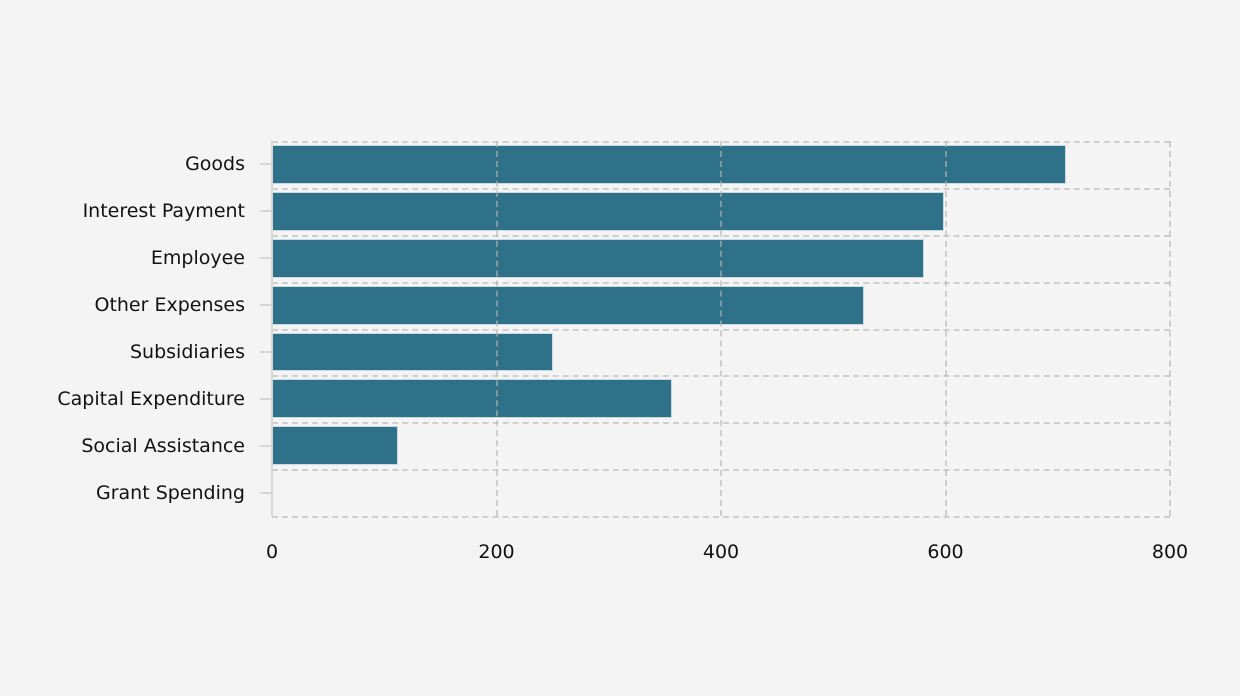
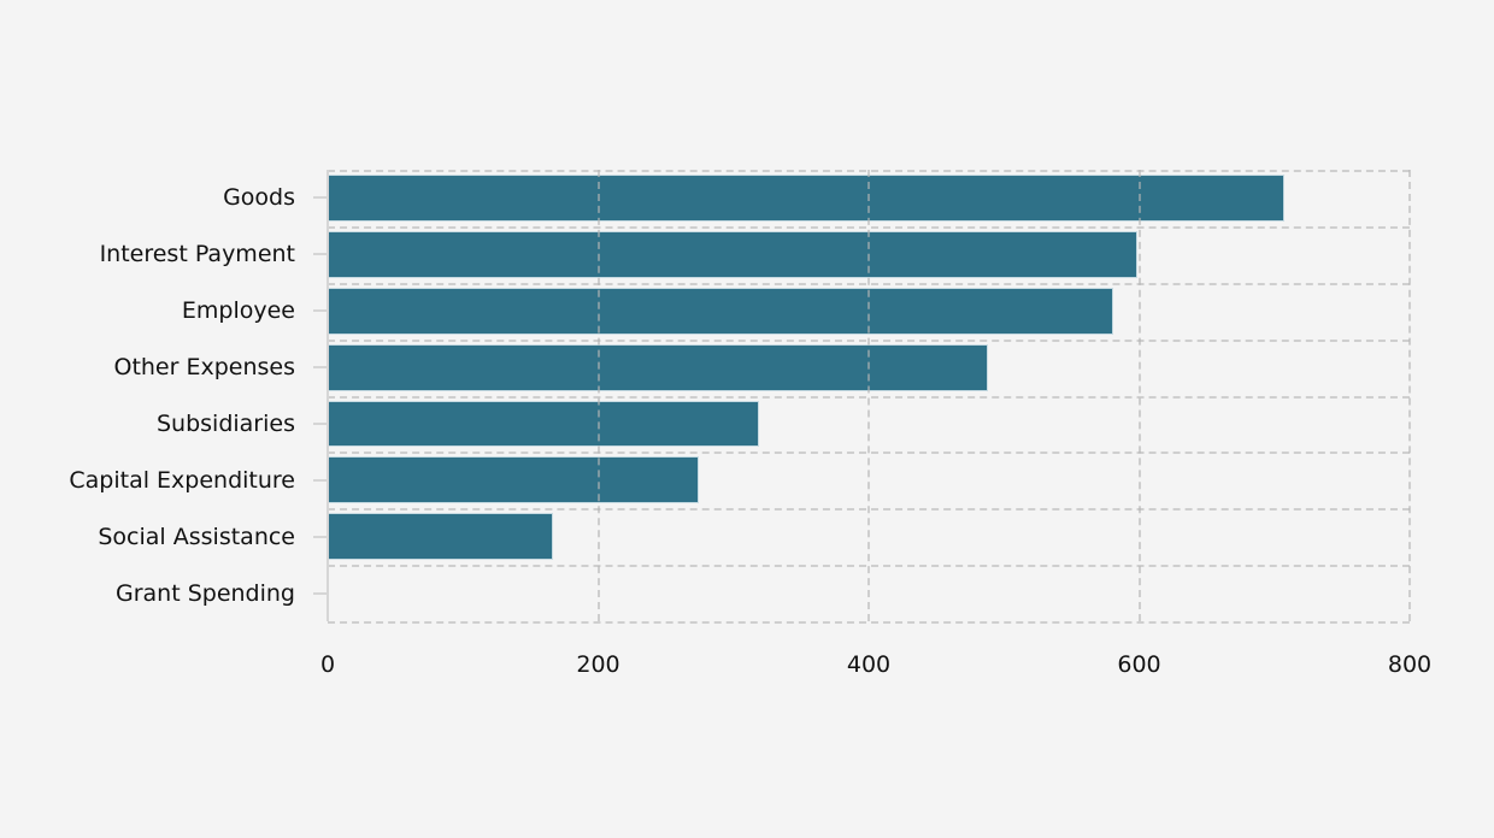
Other Expenses: 527 -> 488
Subsidiaries: 250 -> 319
Capital Expenditure: 356 -> 274
Social Assistance: 112 -> 167
